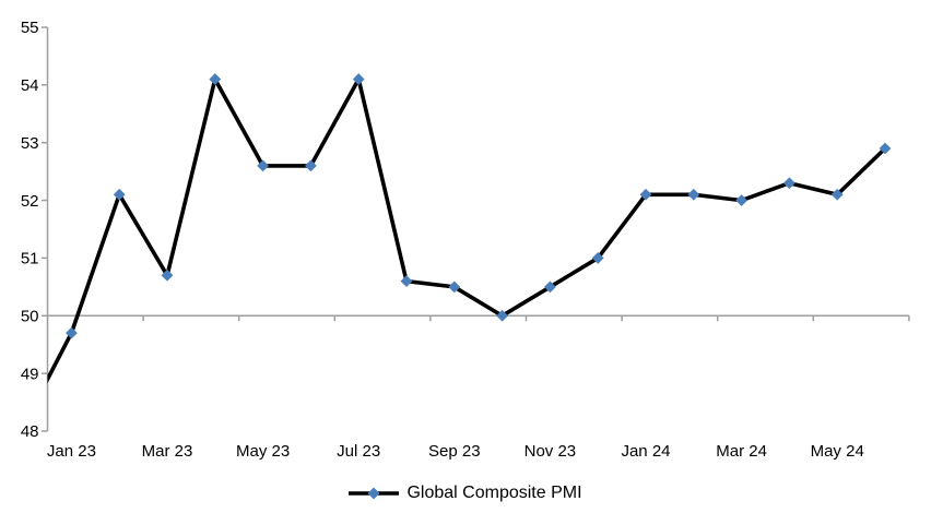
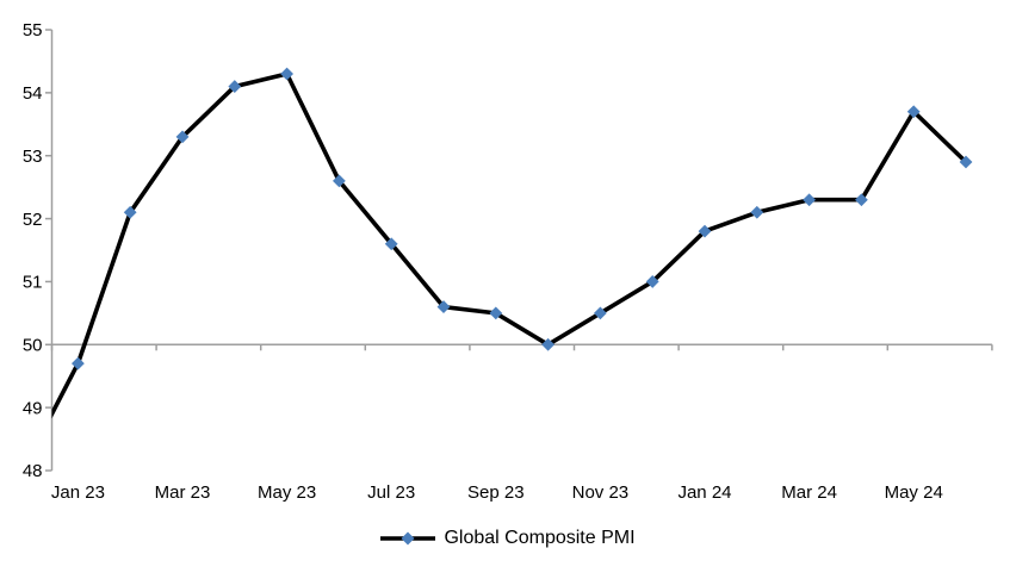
Mar 23: 50.7 -> 53.3
May 23: 52.6 -> 54.3
Jul 23: 54.1 -> 51.6
Jan 24: 52.1 -> 51.8
Mar 24: 52.0 -> 52.3
May 24: 52.1 -> 53.7
